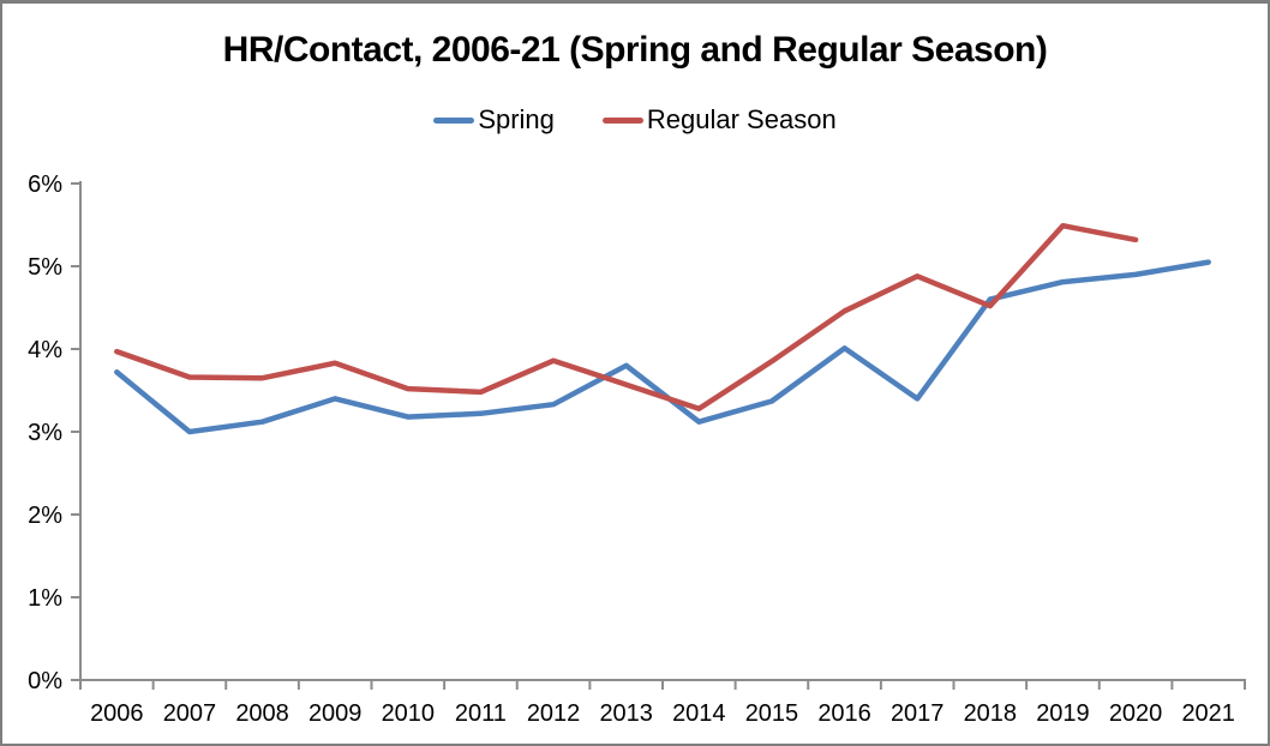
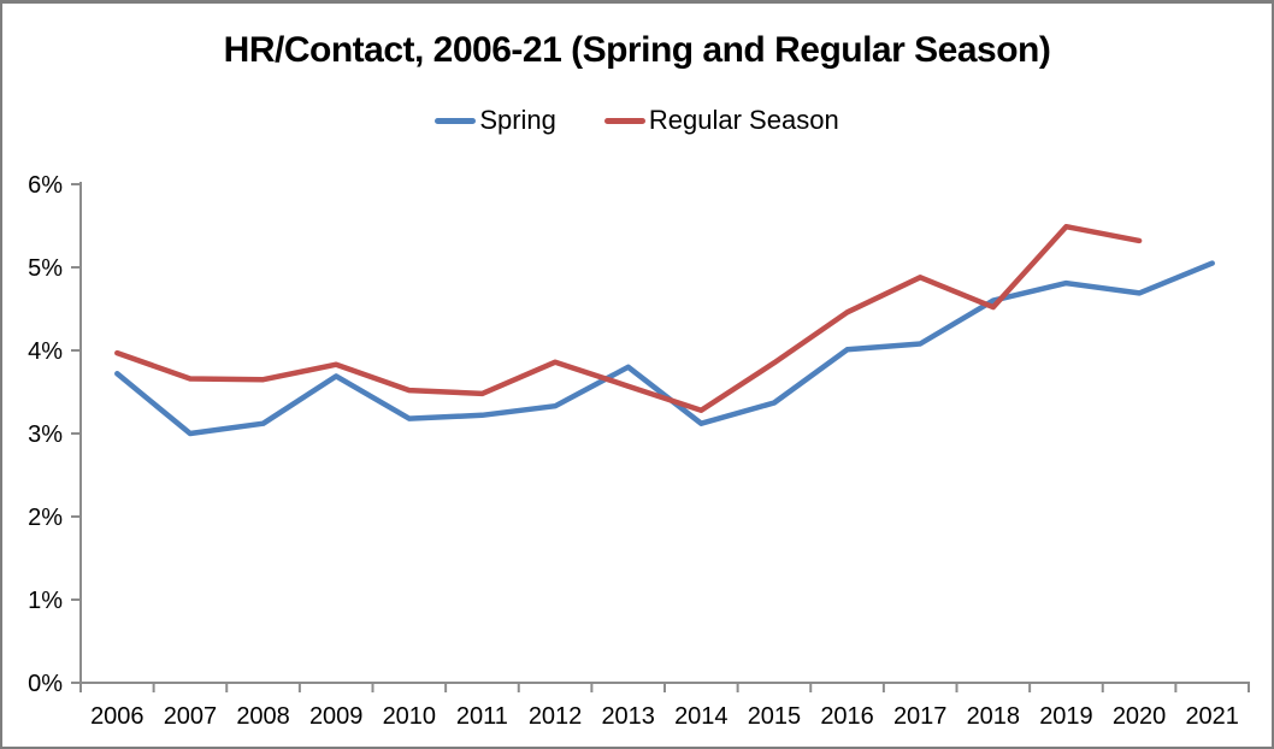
Spring/2009: 3.4% -> 3.7%
Spring/2017: 3.4% -> 4.1%
Spring/2020: 4.9% -> 4.7%
